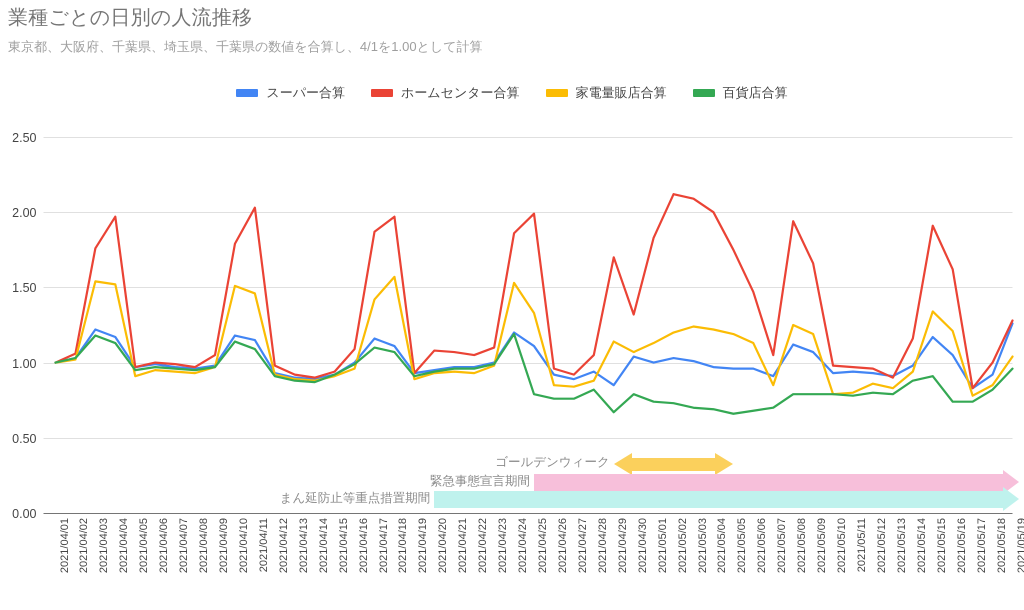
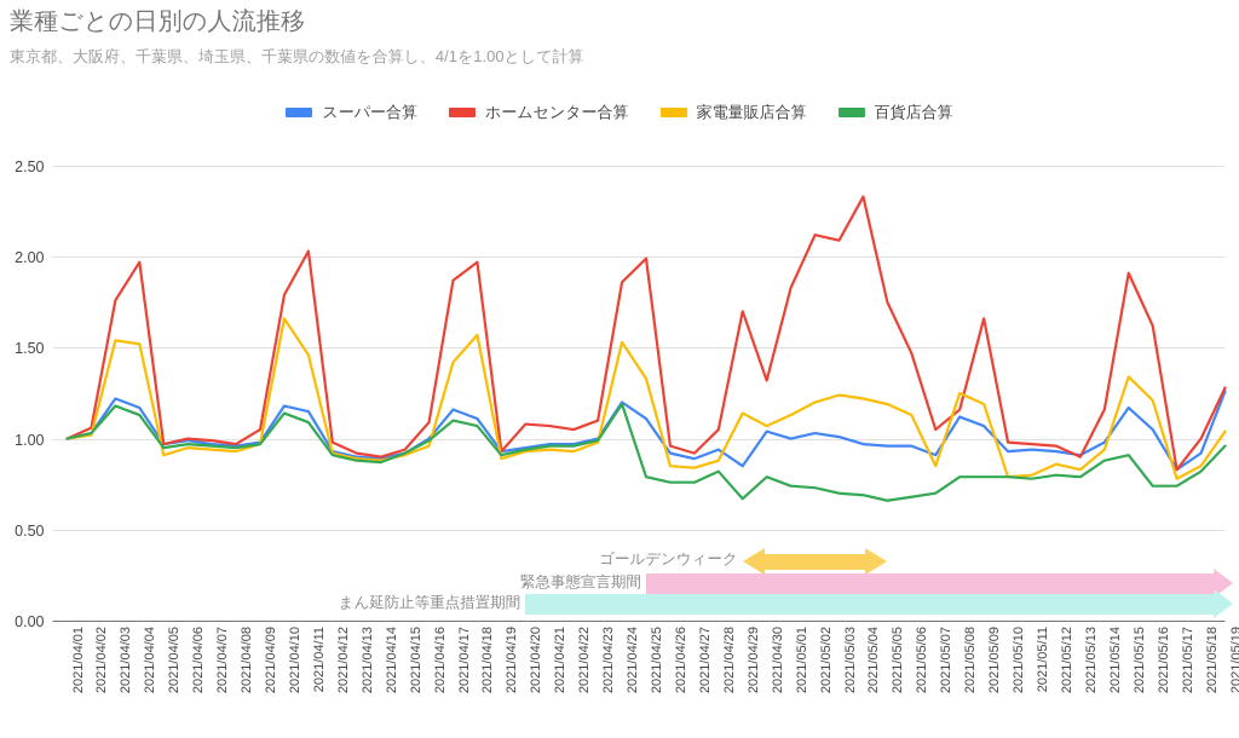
家電量販店合算/2021/04/10: 1.51 -> 1.66
ホームセンター合算/2021/05/04: 2.00 -> 2.33
ホームセンター合算/2021/05/08: 1.94 -> 1.16
